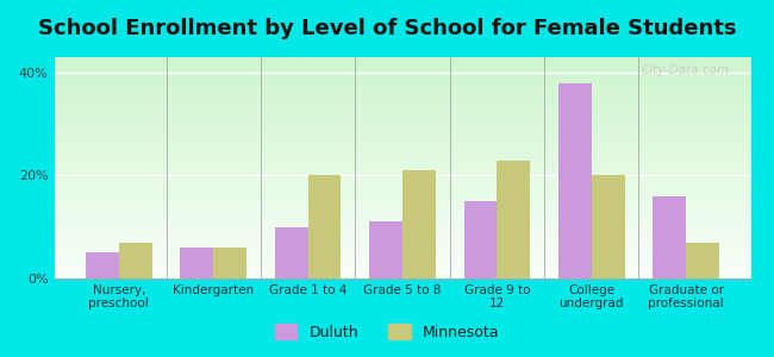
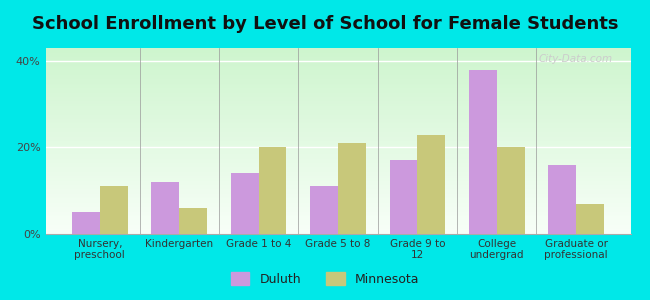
Minnesota/Nursery, preschool: 7% -> 11%
Duluth/Kindergarten: 6% -> 12%
Duluth/Grade 1 to 4: 10% -> 14%
Duluth/Grade 9 to 12: 15% -> 17%
